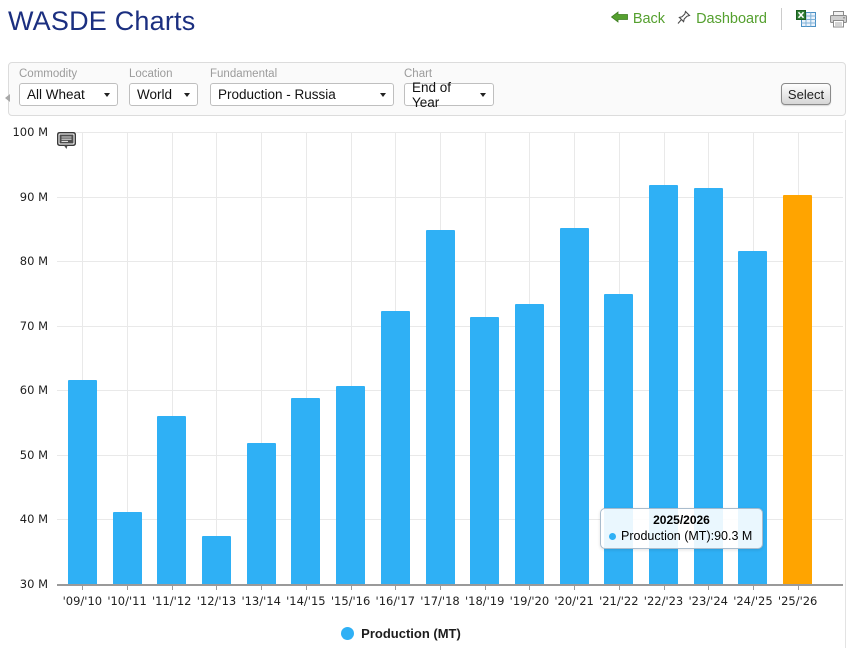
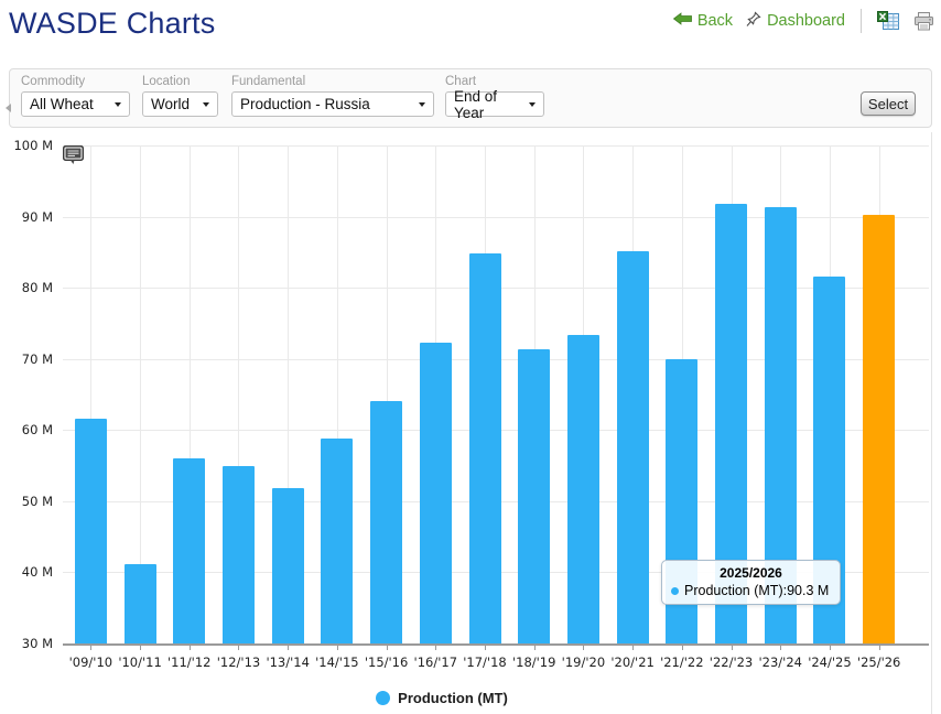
'12/'13: 37M -> 55M
'15/'16: 61M -> 64M
'21/'22: 75M -> 70M
